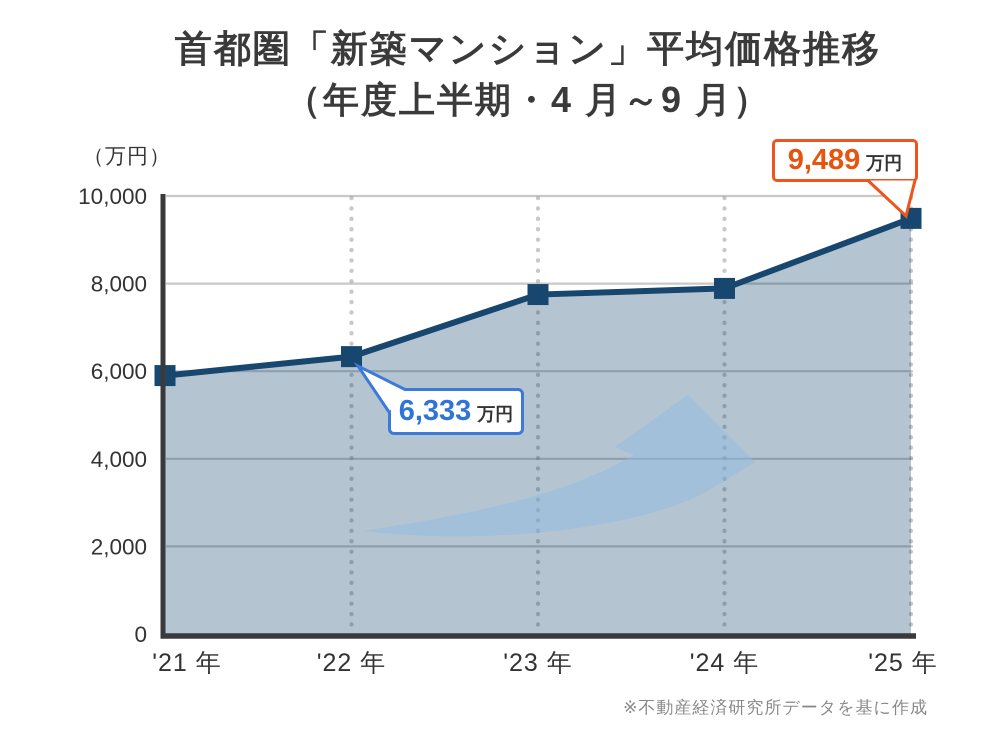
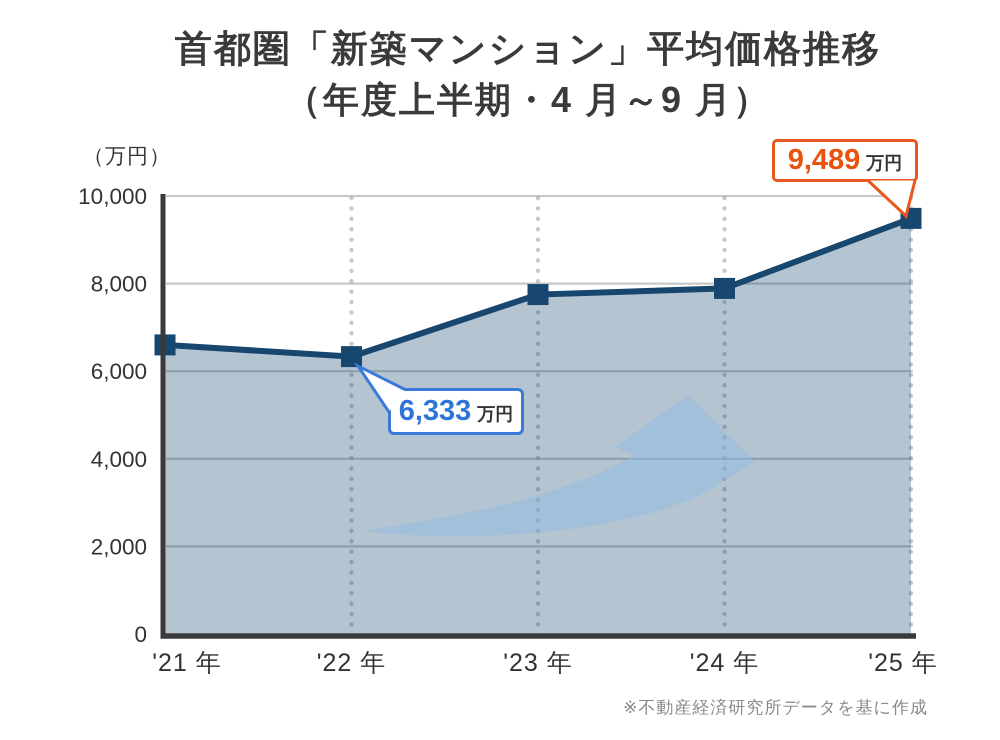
'21 年: 5900 -> 6600
